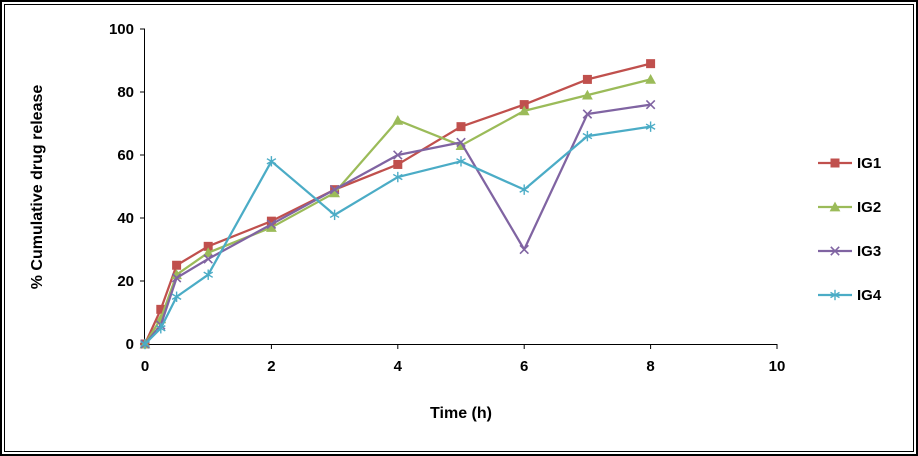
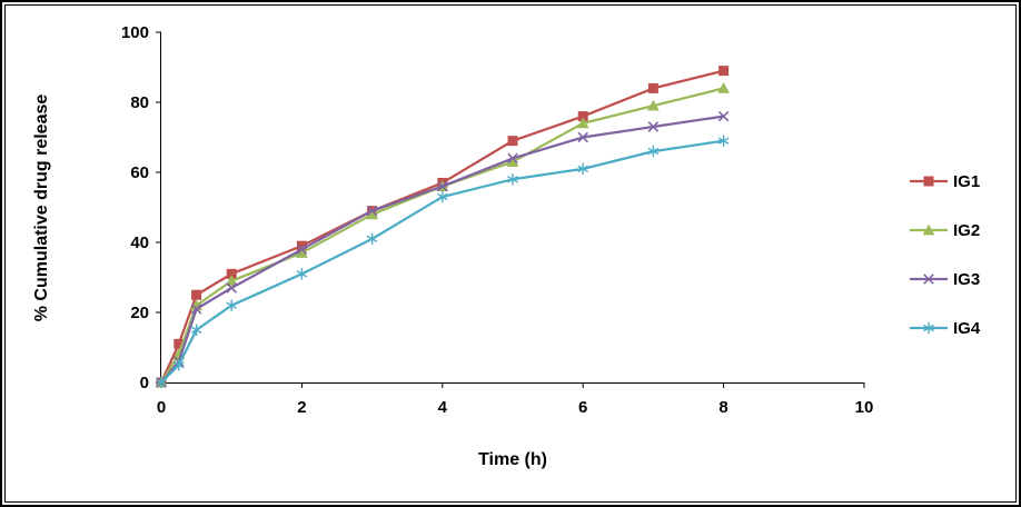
IG4/2: 58 -> 31
IG2/4: 71 -> 56
IG3/4: 60 -> 56
IG3/6: 30 -> 70
IG4/6: 49 -> 61
